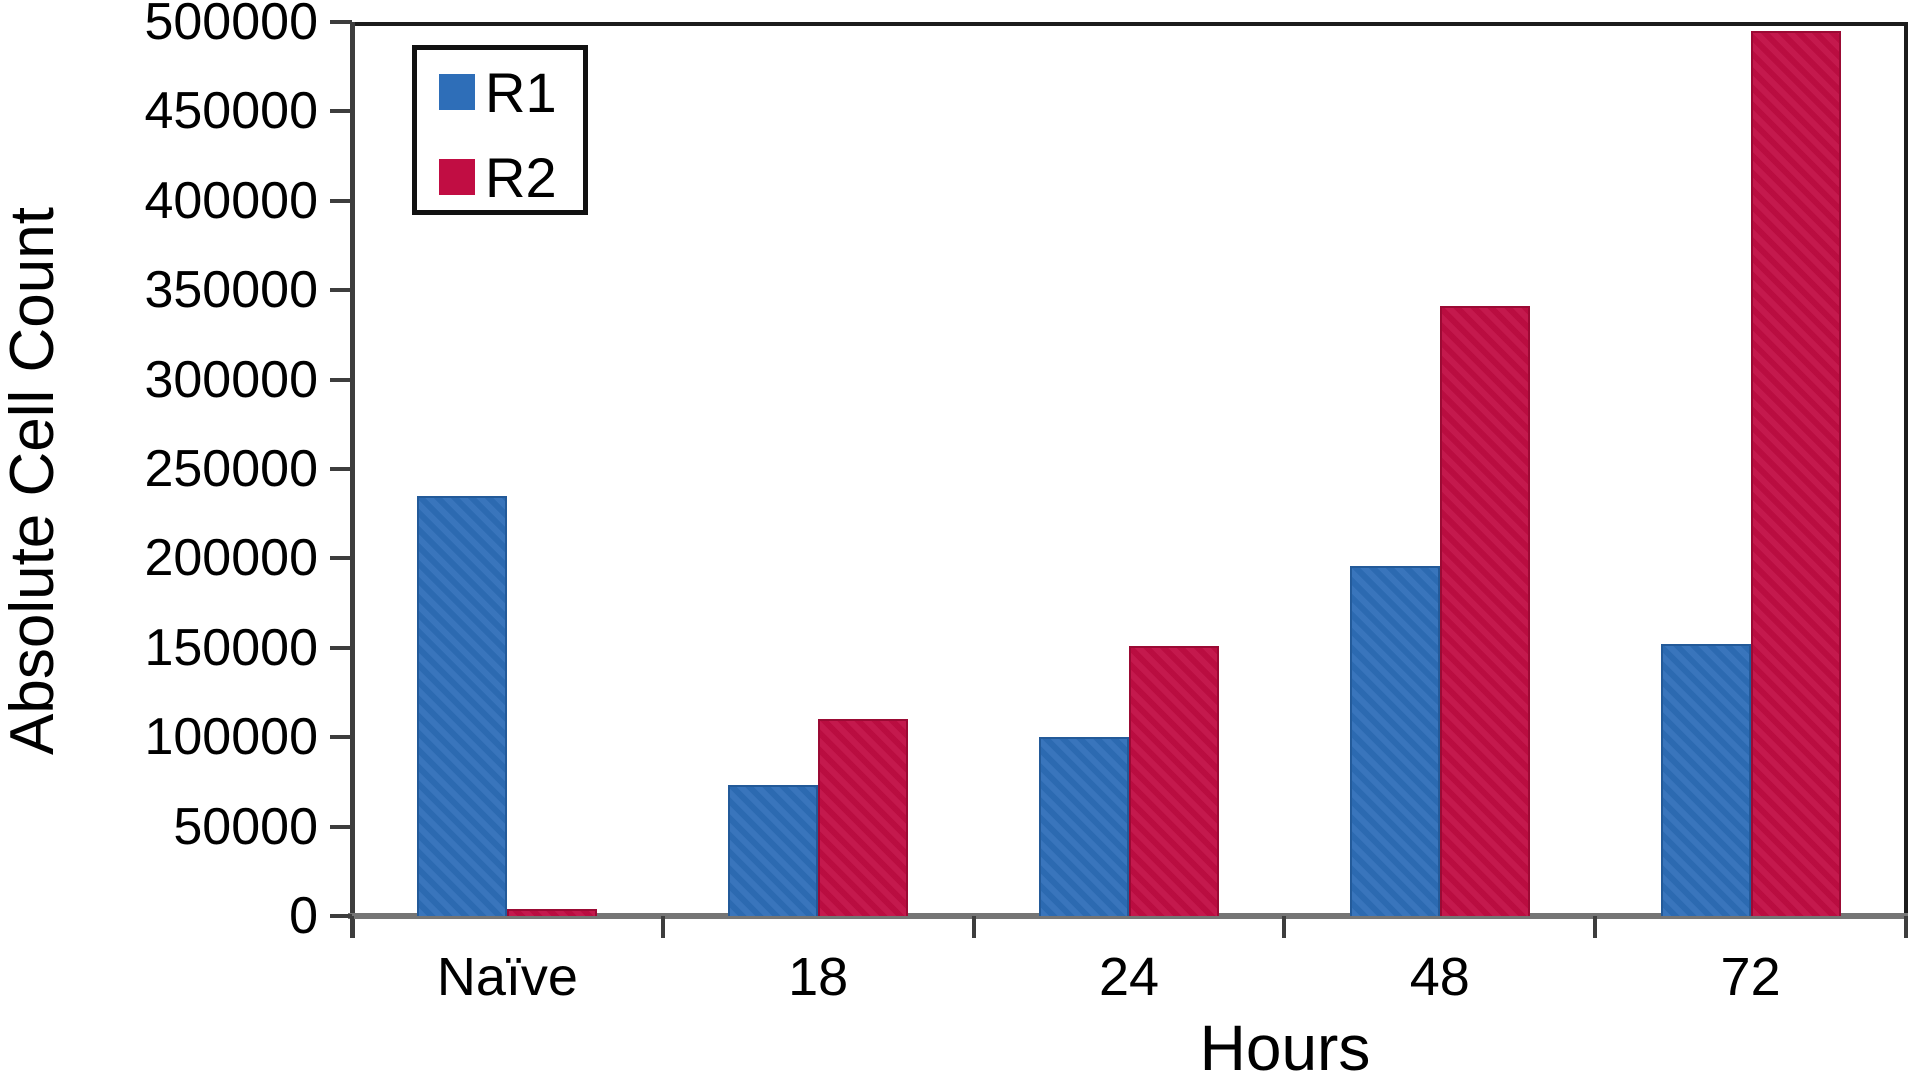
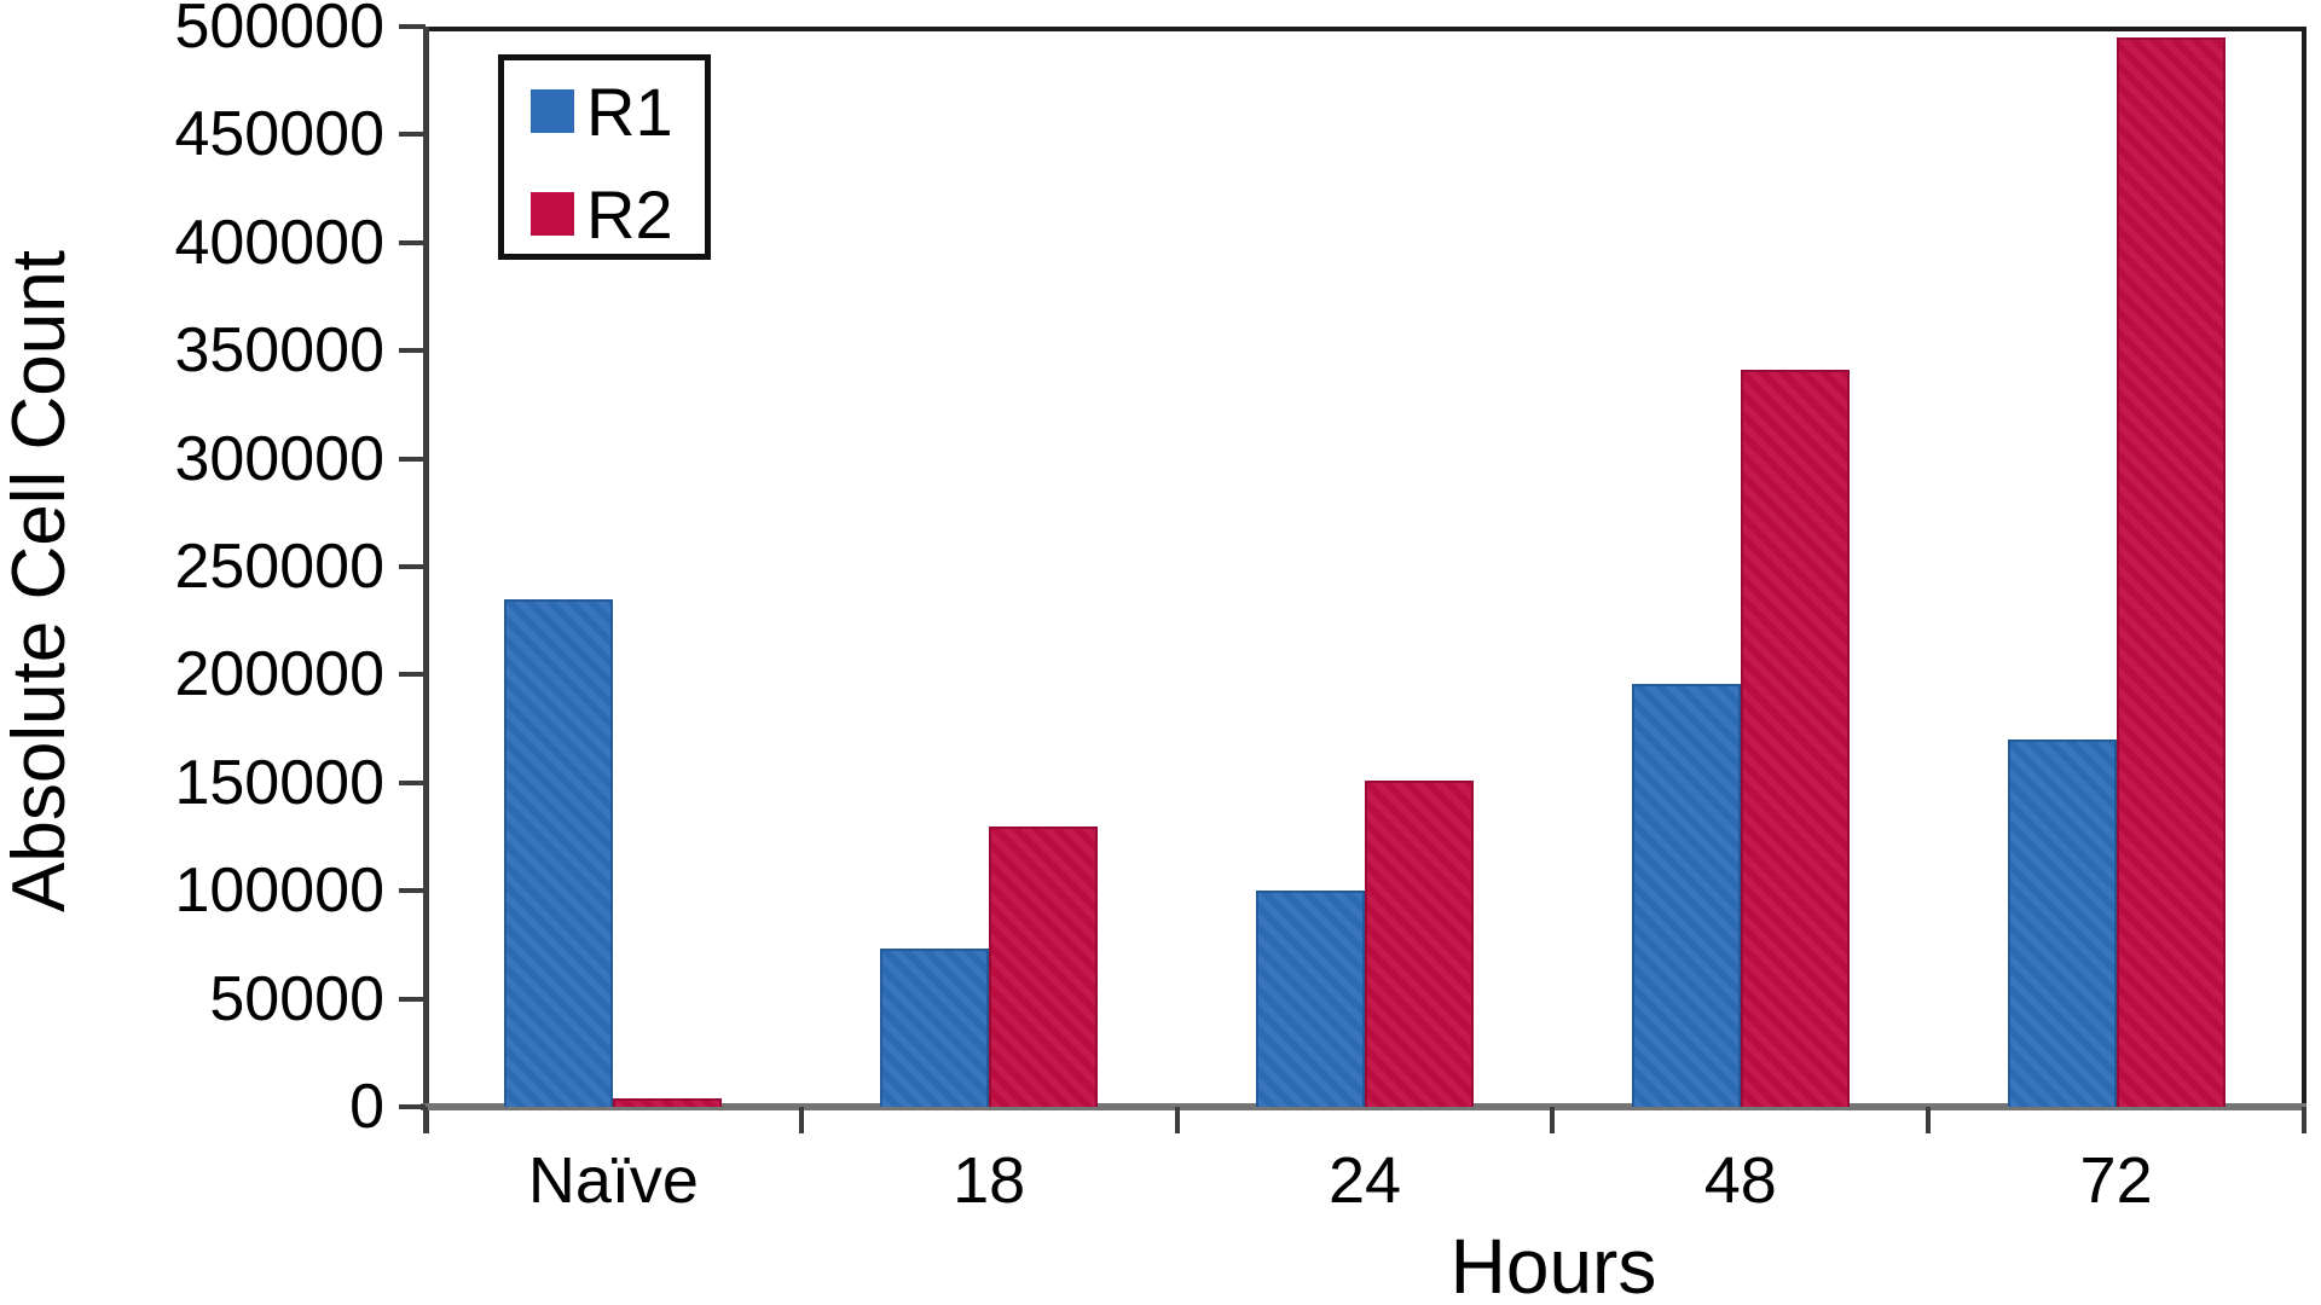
R2/18: 110000 -> 130000
R1/72: 152000 -> 170000
